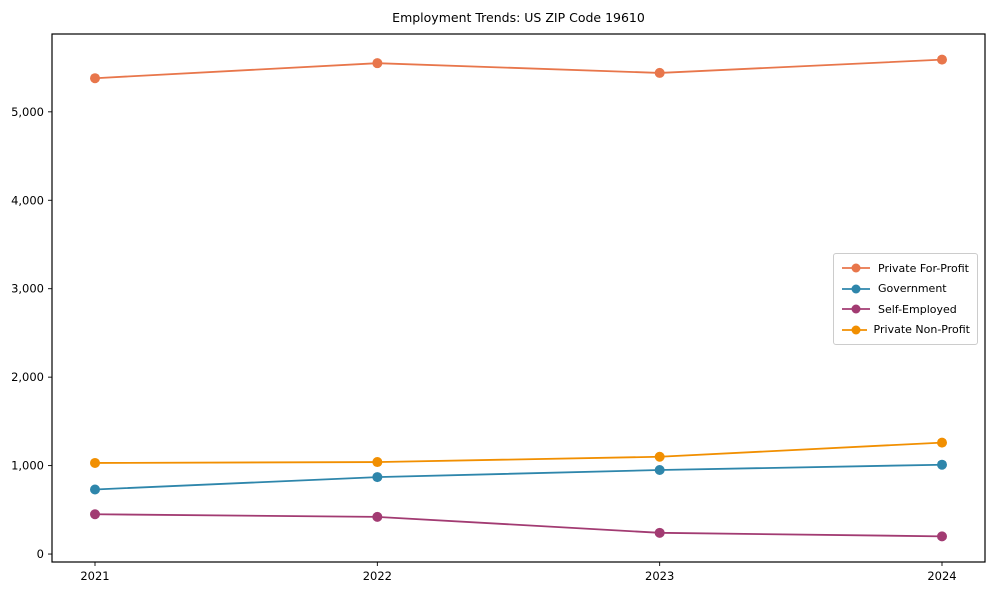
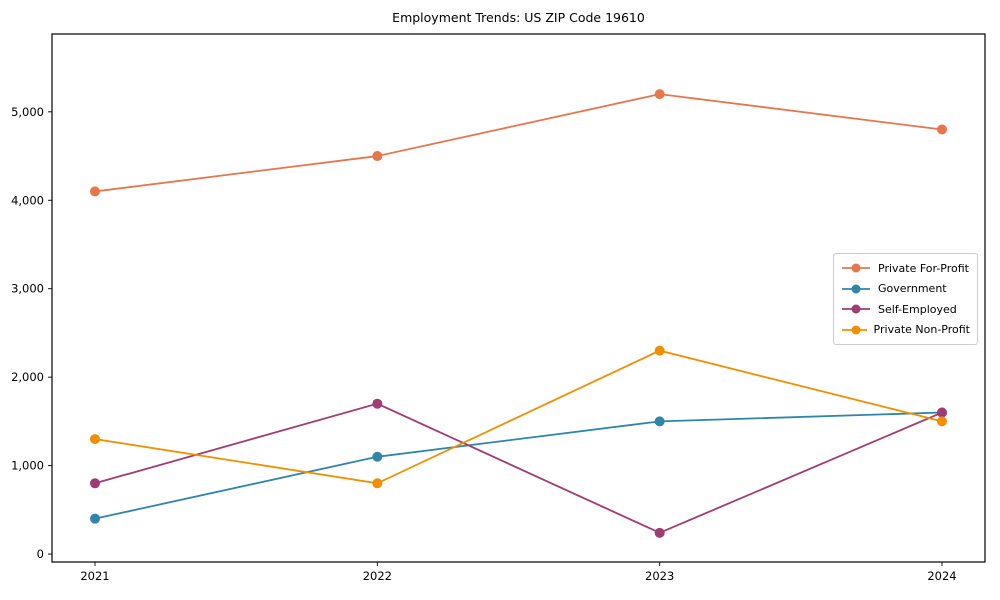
Private For-Profit/2021: 5400 -> 4100
Government/2021: 700 -> 400
Self-Employed/2021: 400 -> 800
Private Non-Profit/2021: 1000 -> 1300
Private For-Profit/2022: 5600 -> 4500
Government/2022: 900 -> 1100
Self-Employed/2022: 400 -> 1700
Private Non-Profit/2022: 1000 -> 800
Private For-Profit/2023: 5400 -> 5200
Government/2023: 1000 -> 1500
Private Non-Profit/2023: 1100 -> 2300
Private For-Profit/2024: 5600 -> 4800
Government/2024: 1000 -> 1600
Self-Employed/2024: 200 -> 1600
Private Non-Profit/2024: 1300 -> 1500
